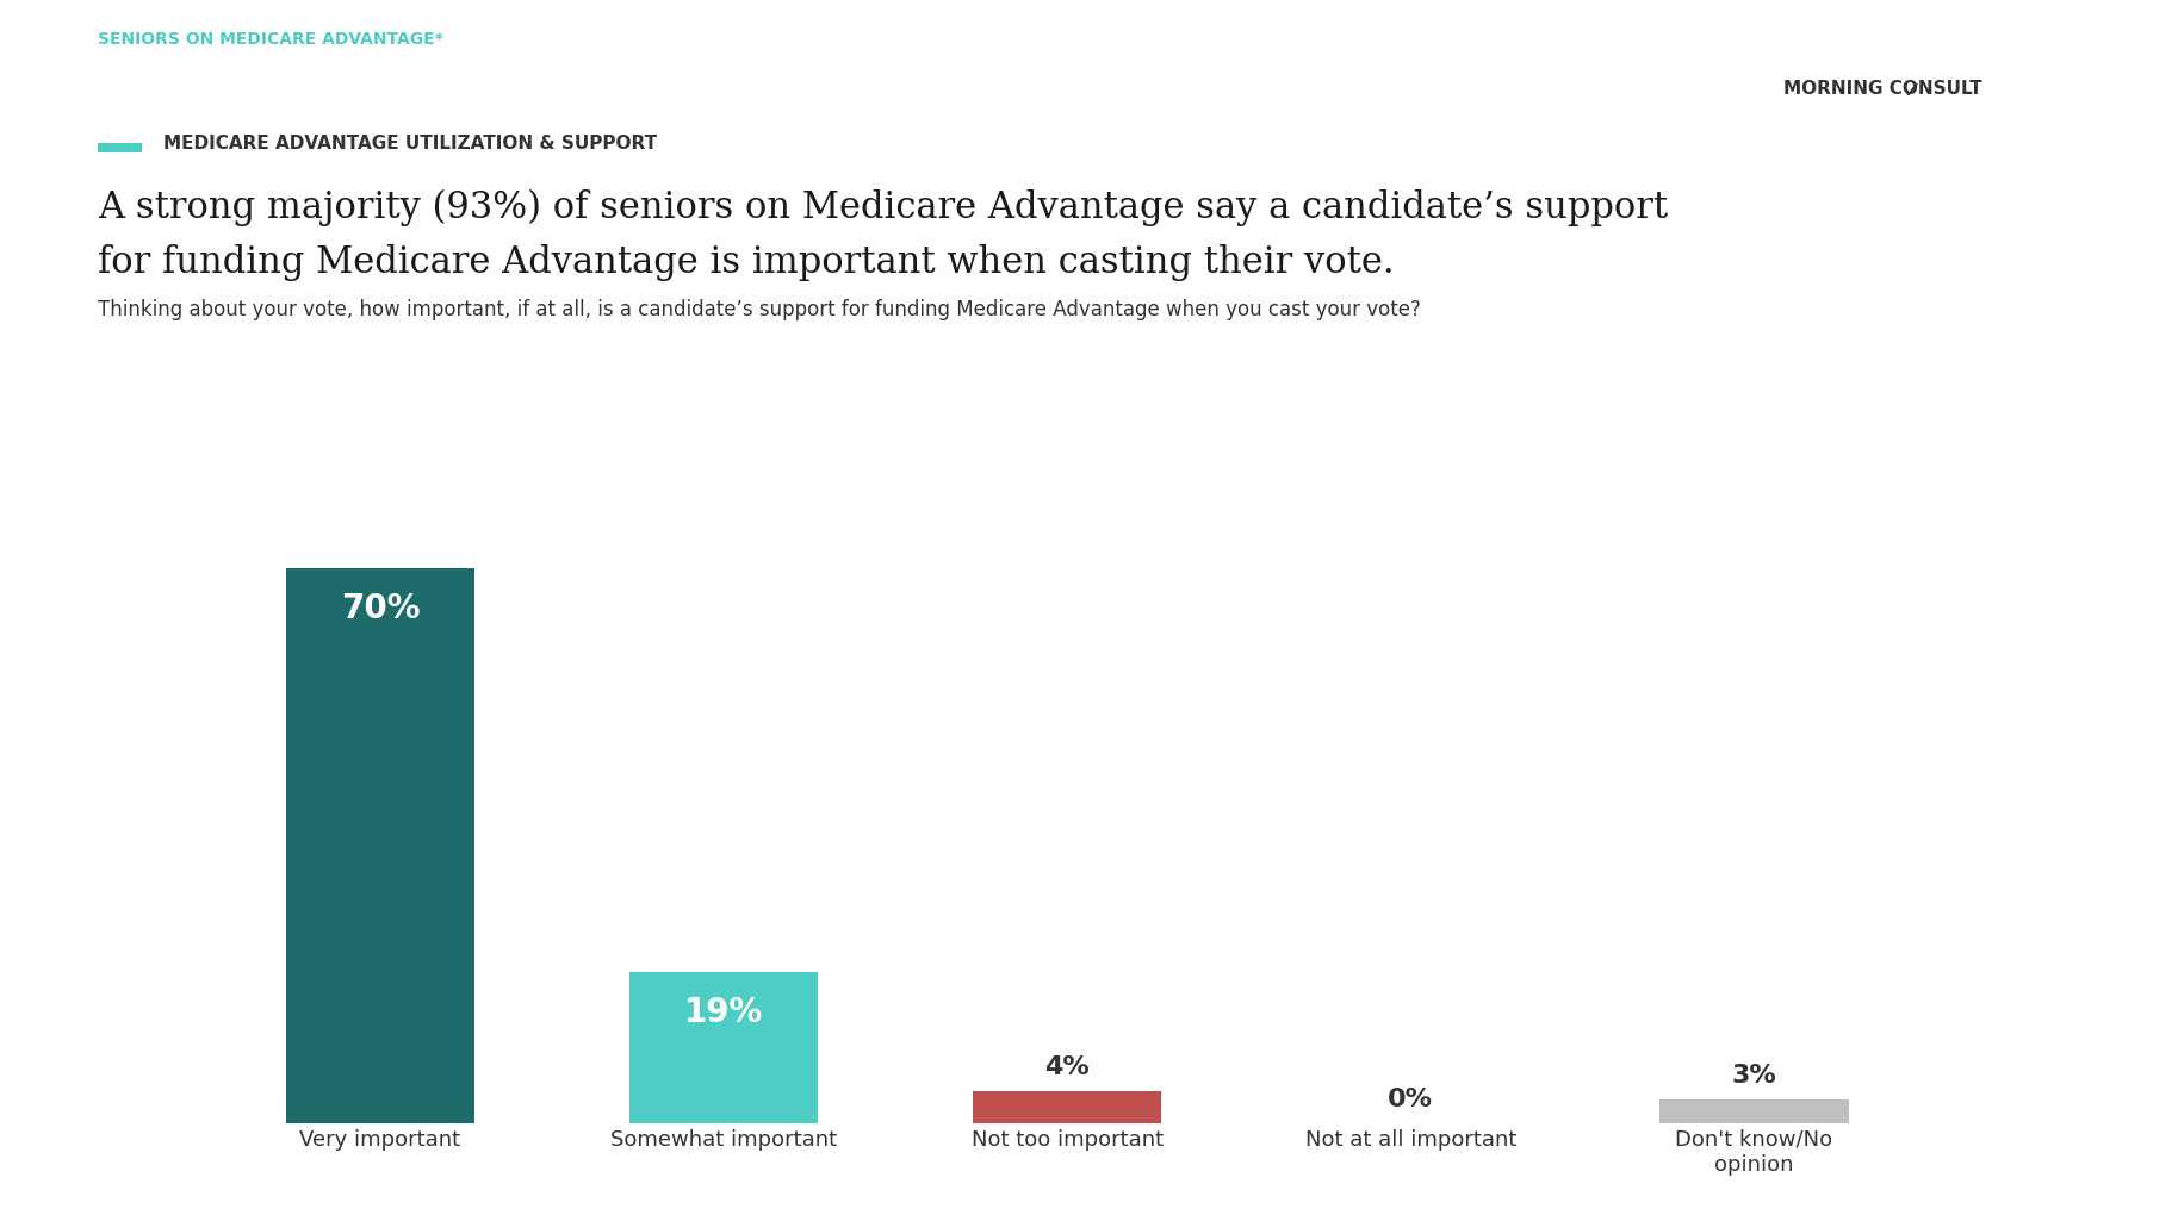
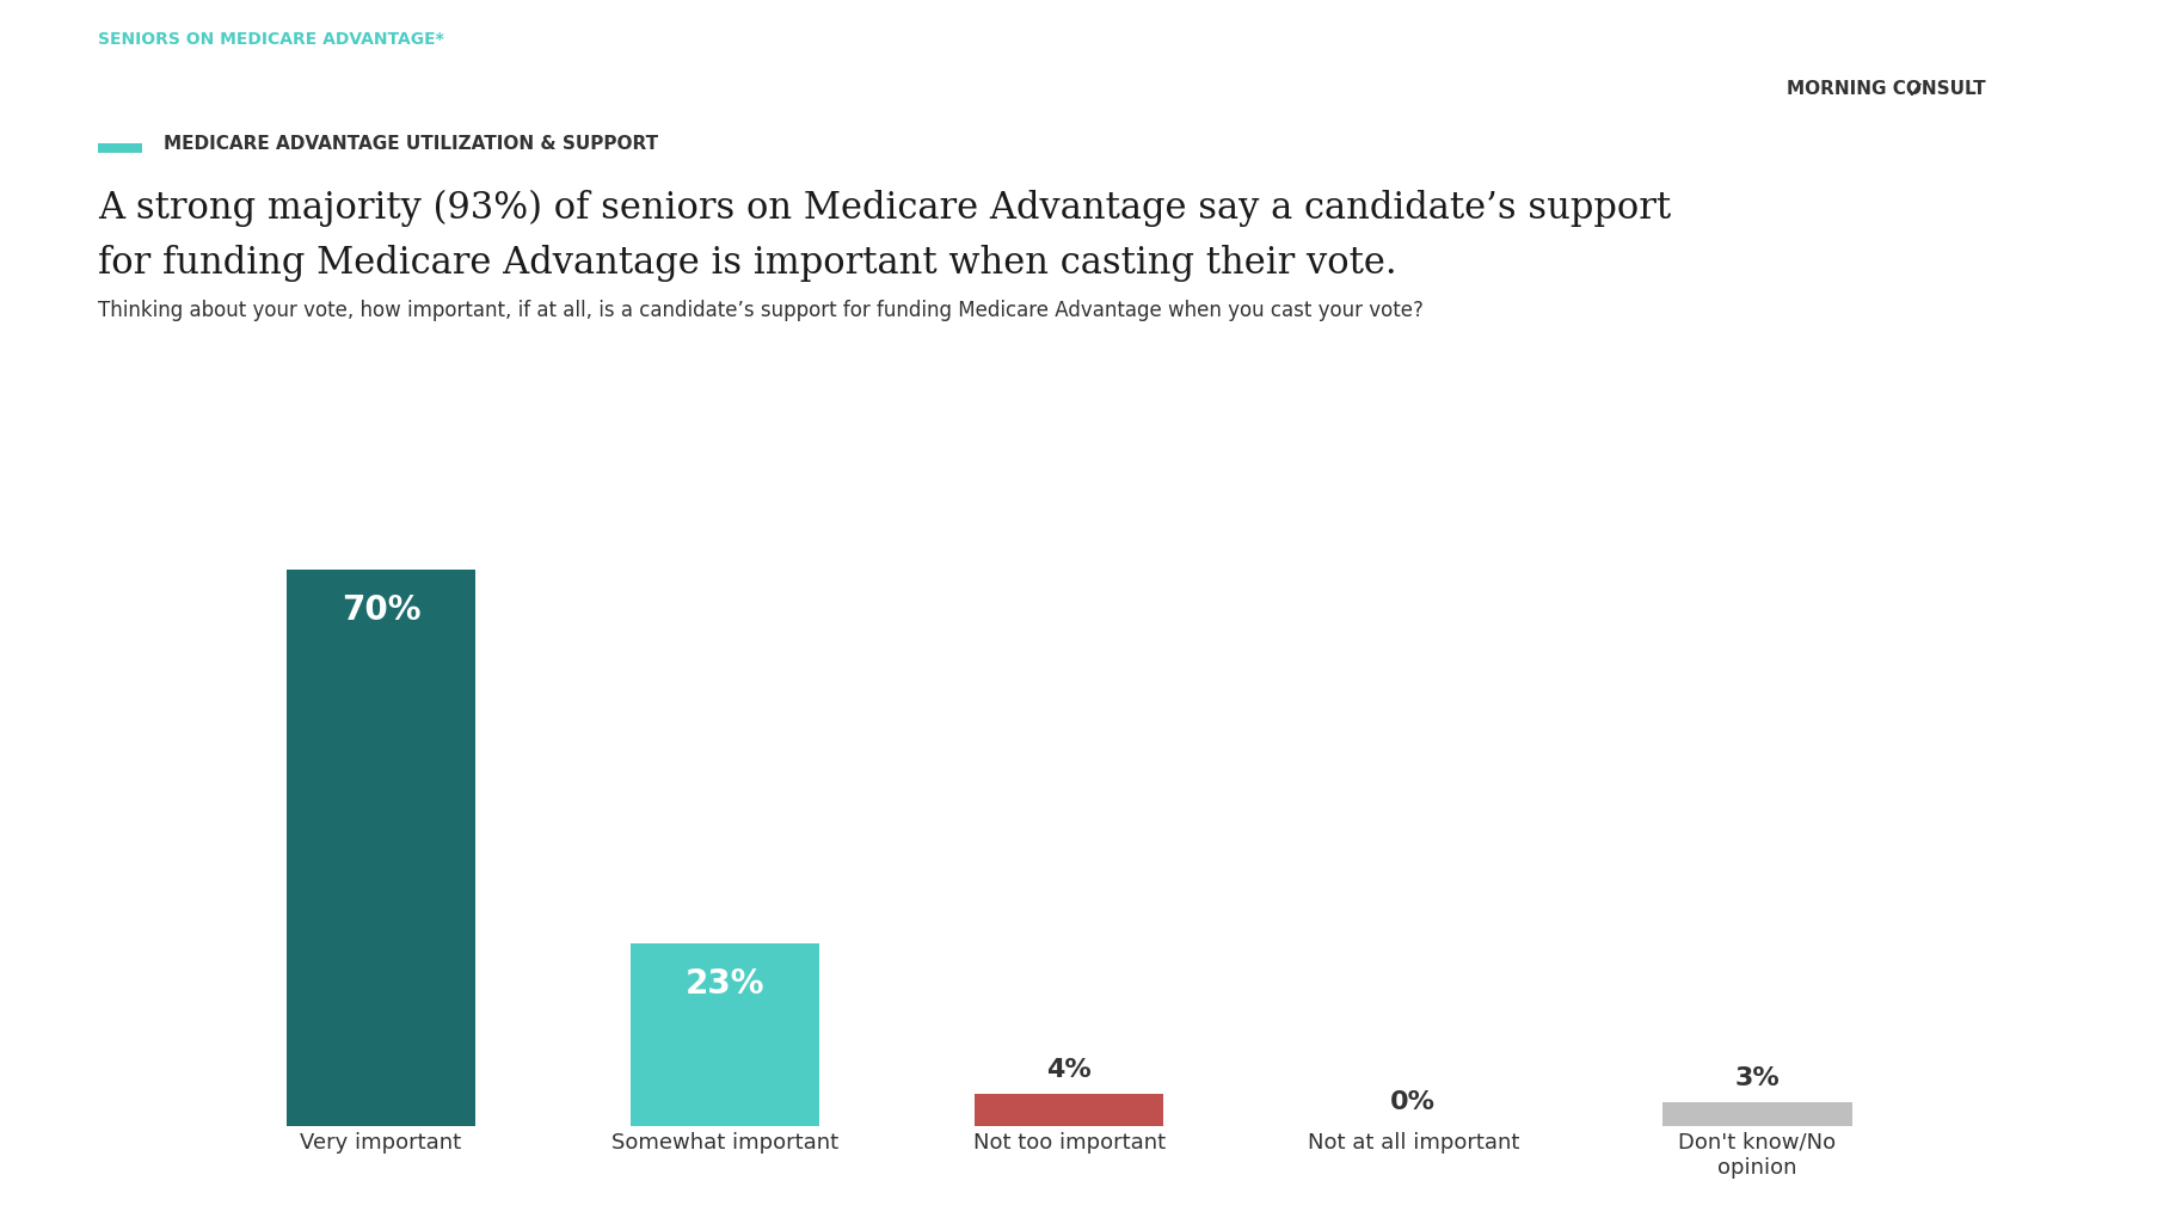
Somewhat important: 19% -> 23%
